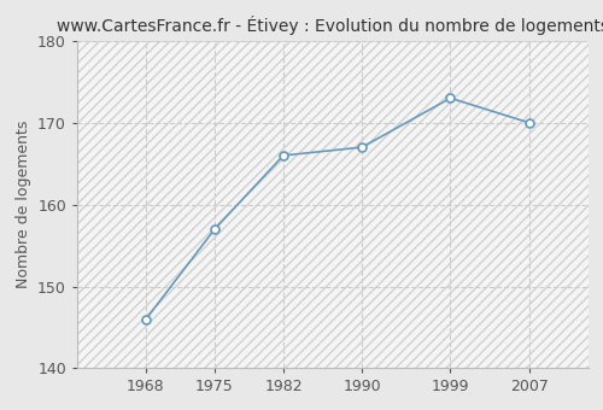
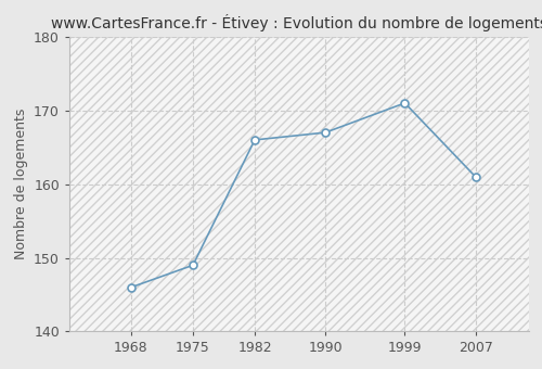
1975: 157 -> 149
1999: 173 -> 171
2007: 170 -> 161
